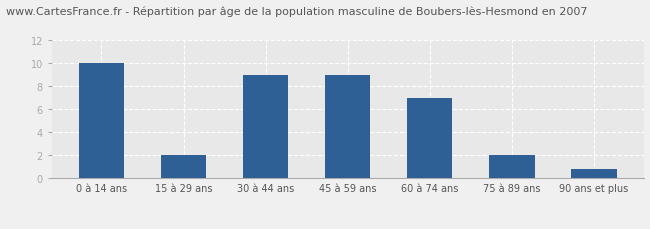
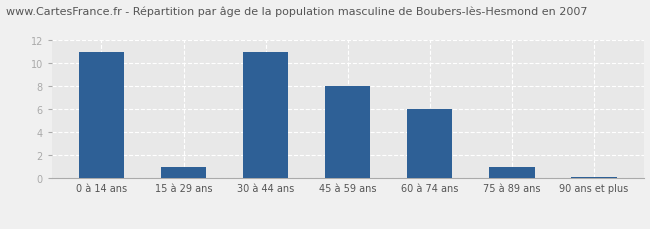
0 à 14 ans: 10.0 -> 11.0
15 à 29 ans: 2.0 -> 1.0
30 à 44 ans: 9.0 -> 11.0
45 à 59 ans: 9.0 -> 8.0
60 à 74 ans: 7.0 -> 6.0
75 à 89 ans: 2.0 -> 1.0
90 ans et plus: 0.8 -> 0.1
